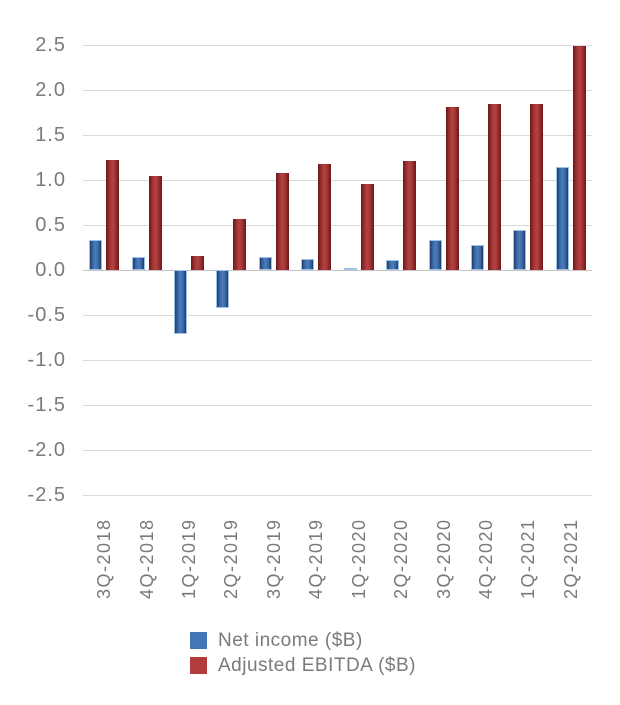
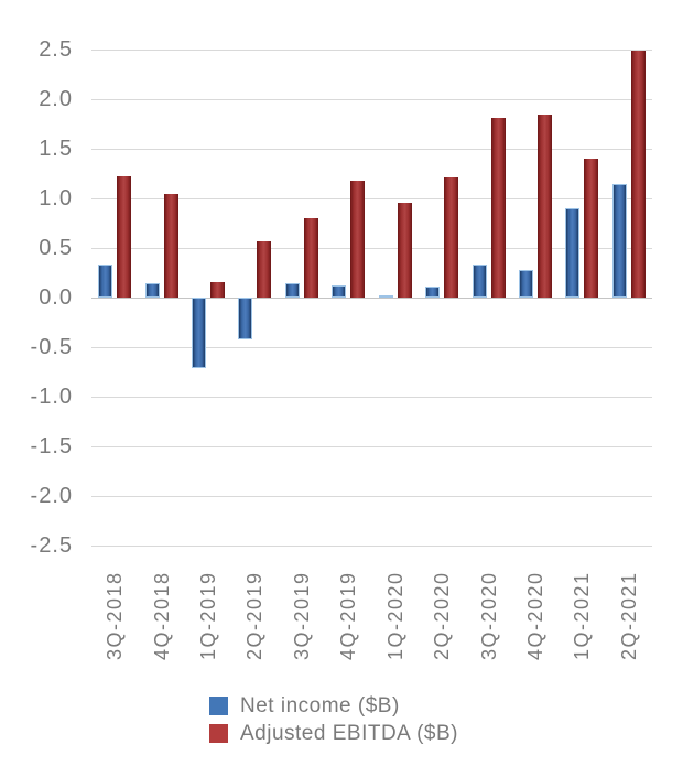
Adjusted EBITDA ($B)/3Q-2019: 1.1 -> 0.8
Net income ($B)/1Q-2021: 0.4 -> 0.9
Adjusted EBITDA ($B)/1Q-2021: 1.8 -> 1.4
